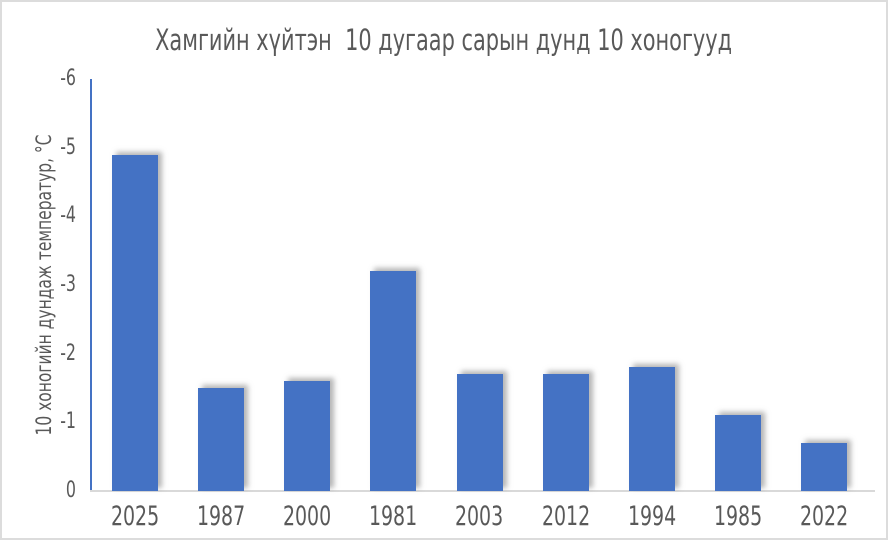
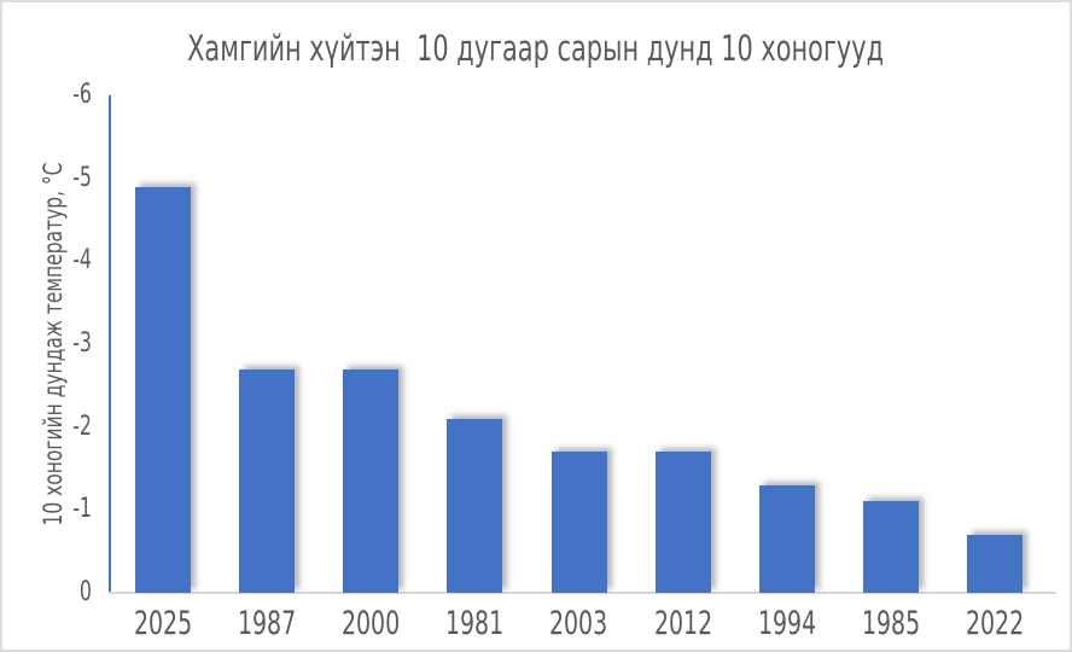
1987: -1.5 -> -2.7
2000: -1.6 -> -2.7
1981: -3.2 -> -2.1
1994: -1.8 -> -1.3
